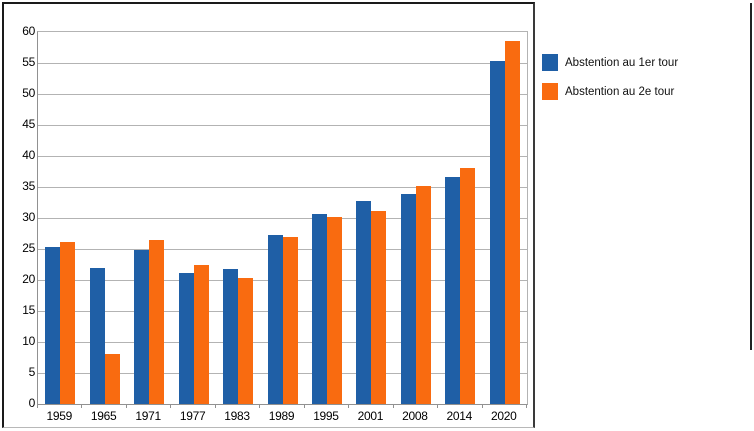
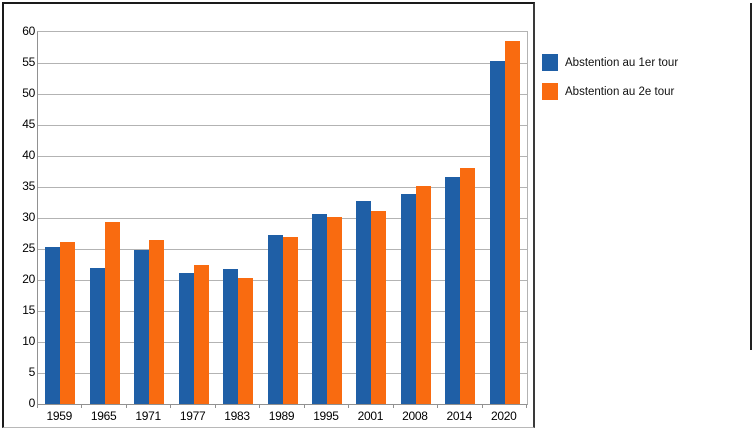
Abstention au 2e tour/1965: 8 -> 29
